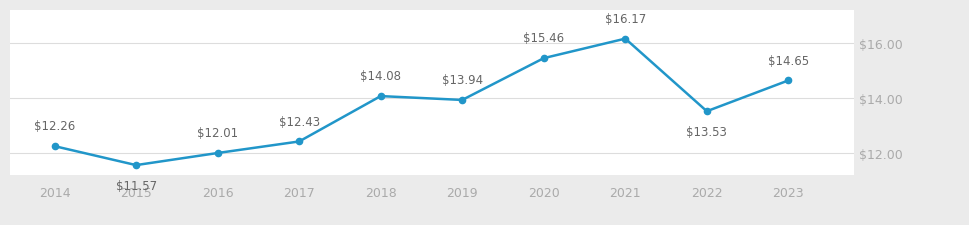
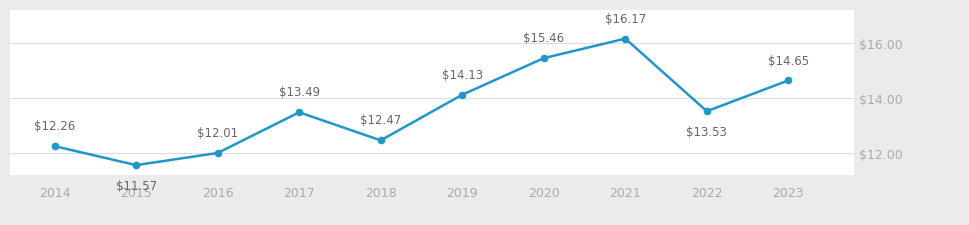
2017: $12.43 -> $13.49
2018: $14.08 -> $12.47
2019: $13.94 -> $14.13
